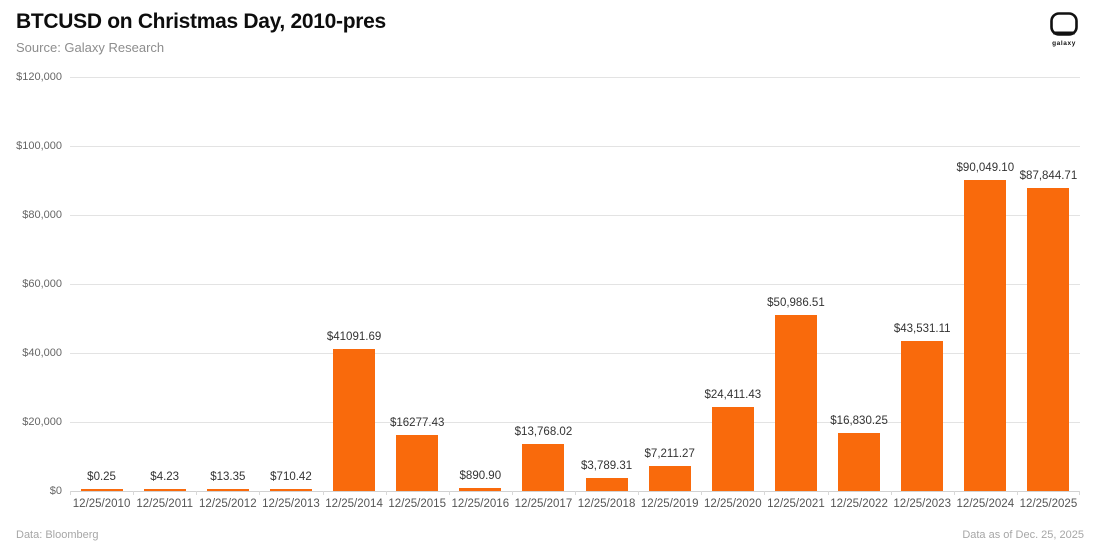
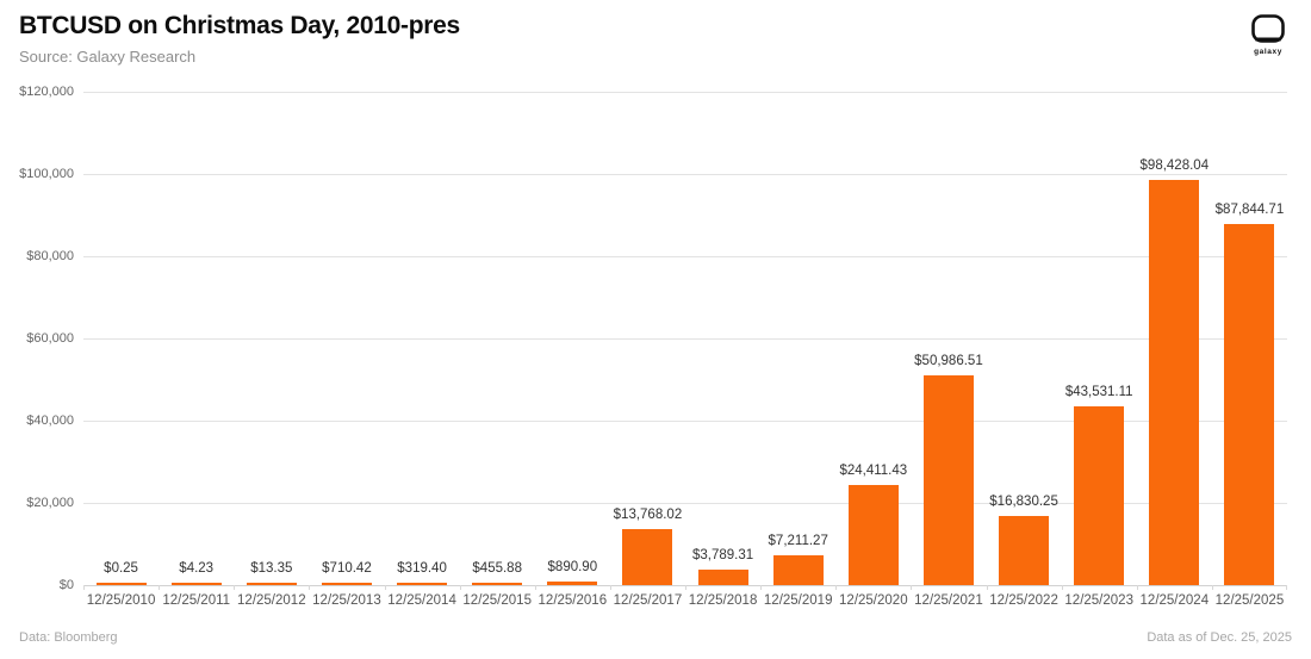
12/25/2014: $41091.69 -> $319.40
12/25/2015: $16277.43 -> $455.88
12/25/2024: $90,049.10 -> $98,428.04
